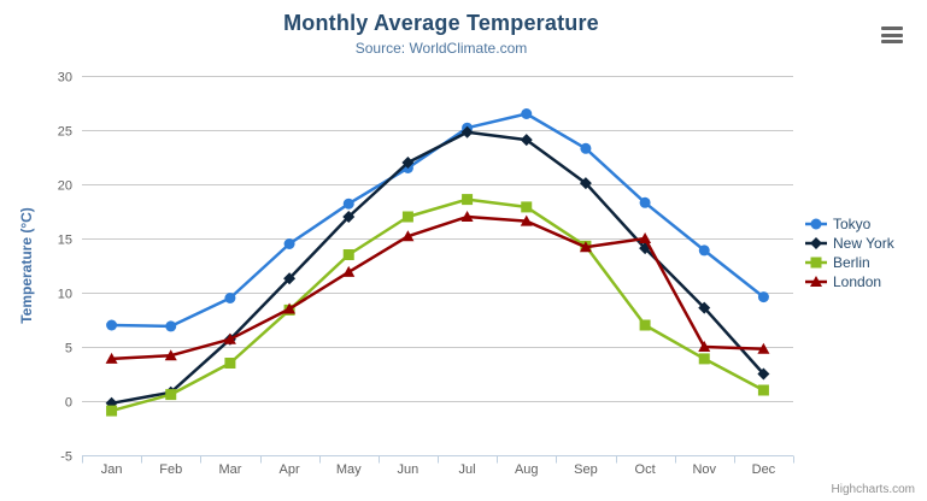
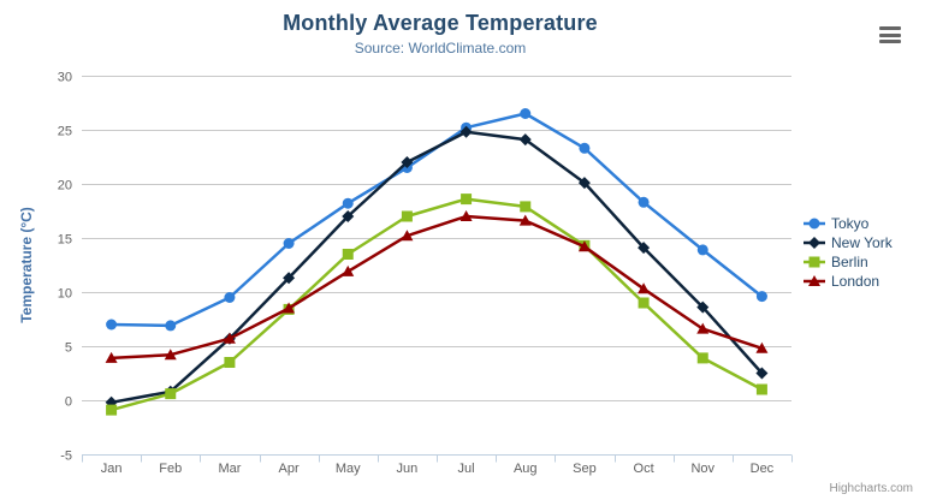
Berlin/Oct: 7 -> 9
London/Oct: 15 -> 10
London/Nov: 5 -> 7
